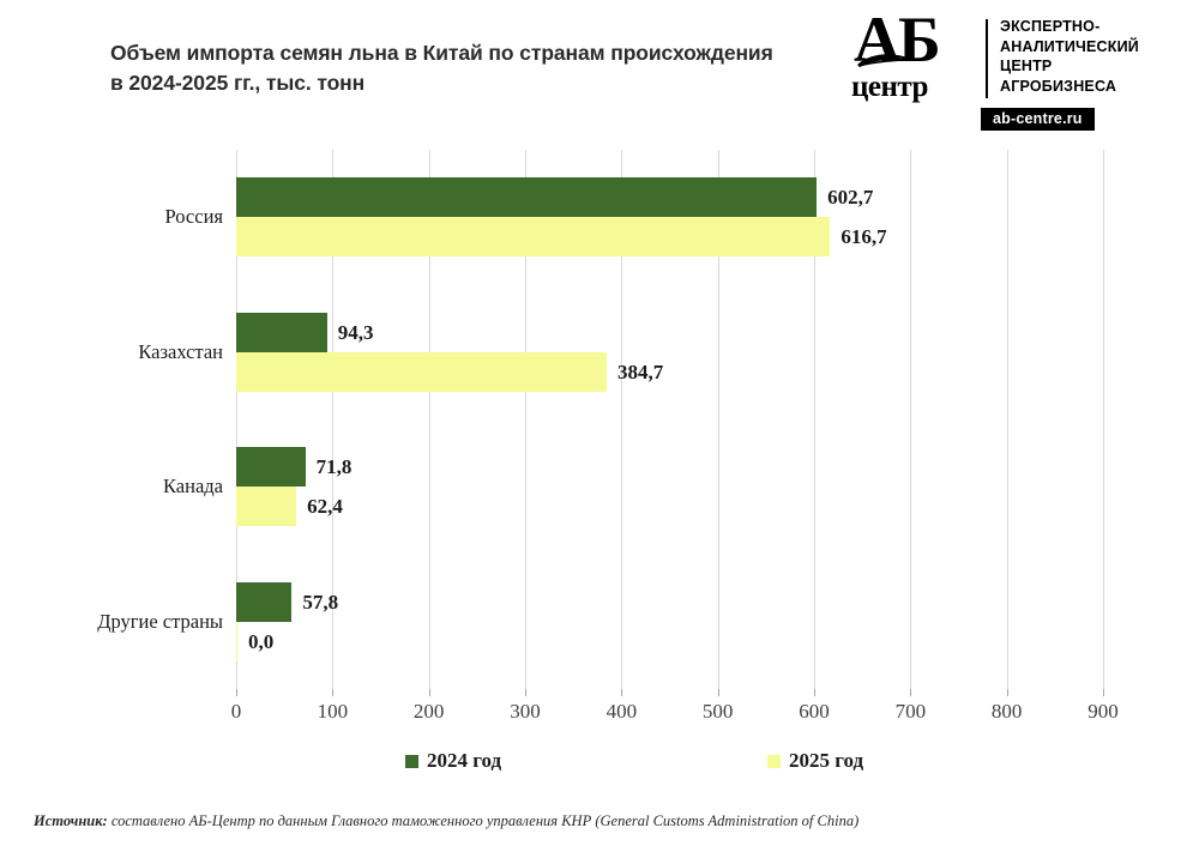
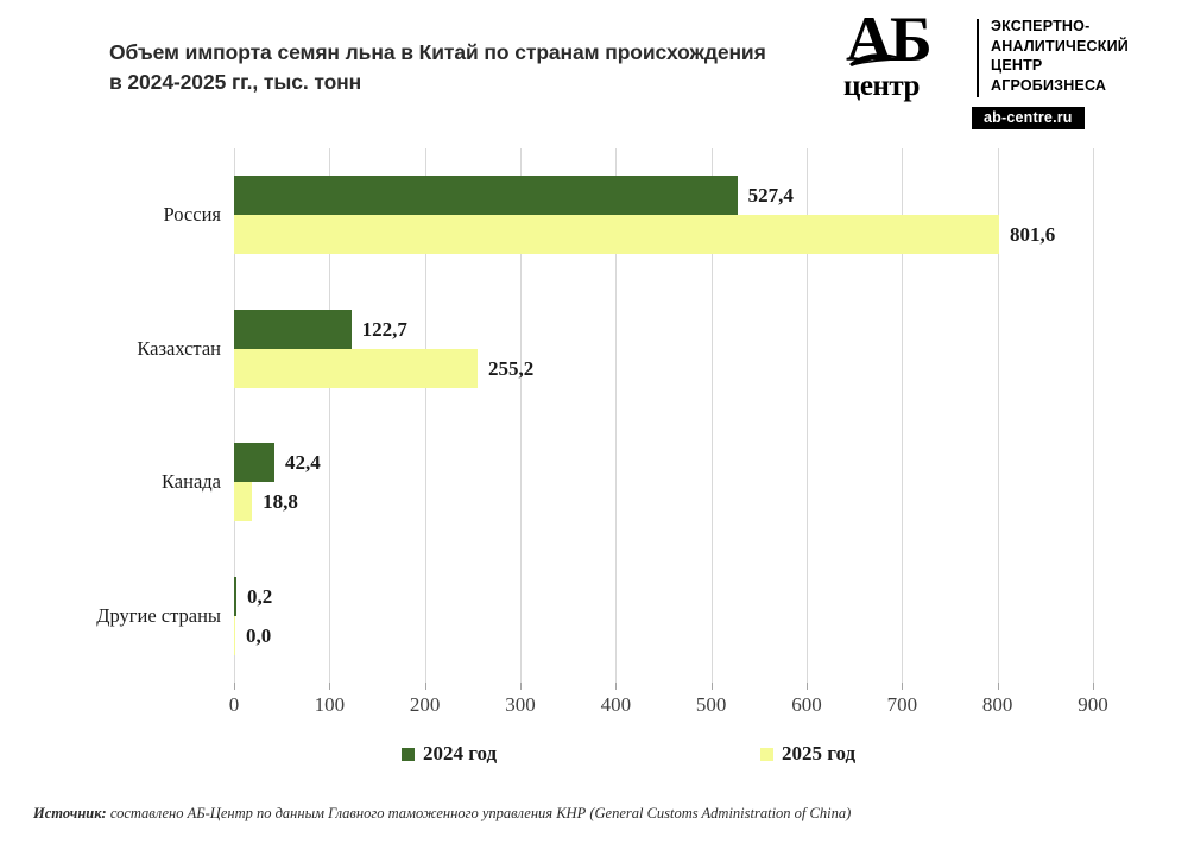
2024 год/Россия: 602,7 -> 527,4
2025 год/Россия: 616,7 -> 801,6
2024 год/Казахстан: 94,3 -> 122,7
2025 год/Казахстан: 384,7 -> 255,2
2024 год/Канада: 71,8 -> 42,4
2025 год/Канада: 62,4 -> 18,8
2024 год/Другие страны: 57,8 -> 0,2
